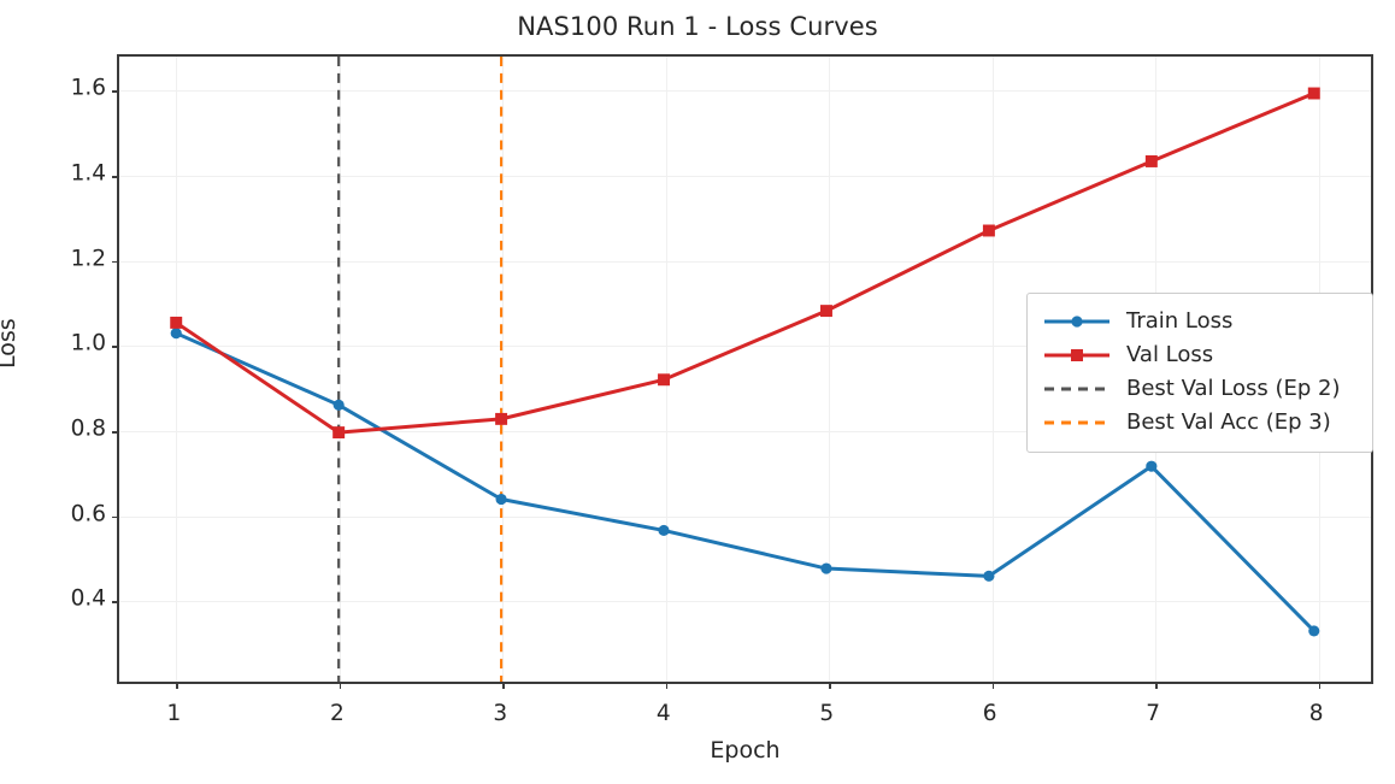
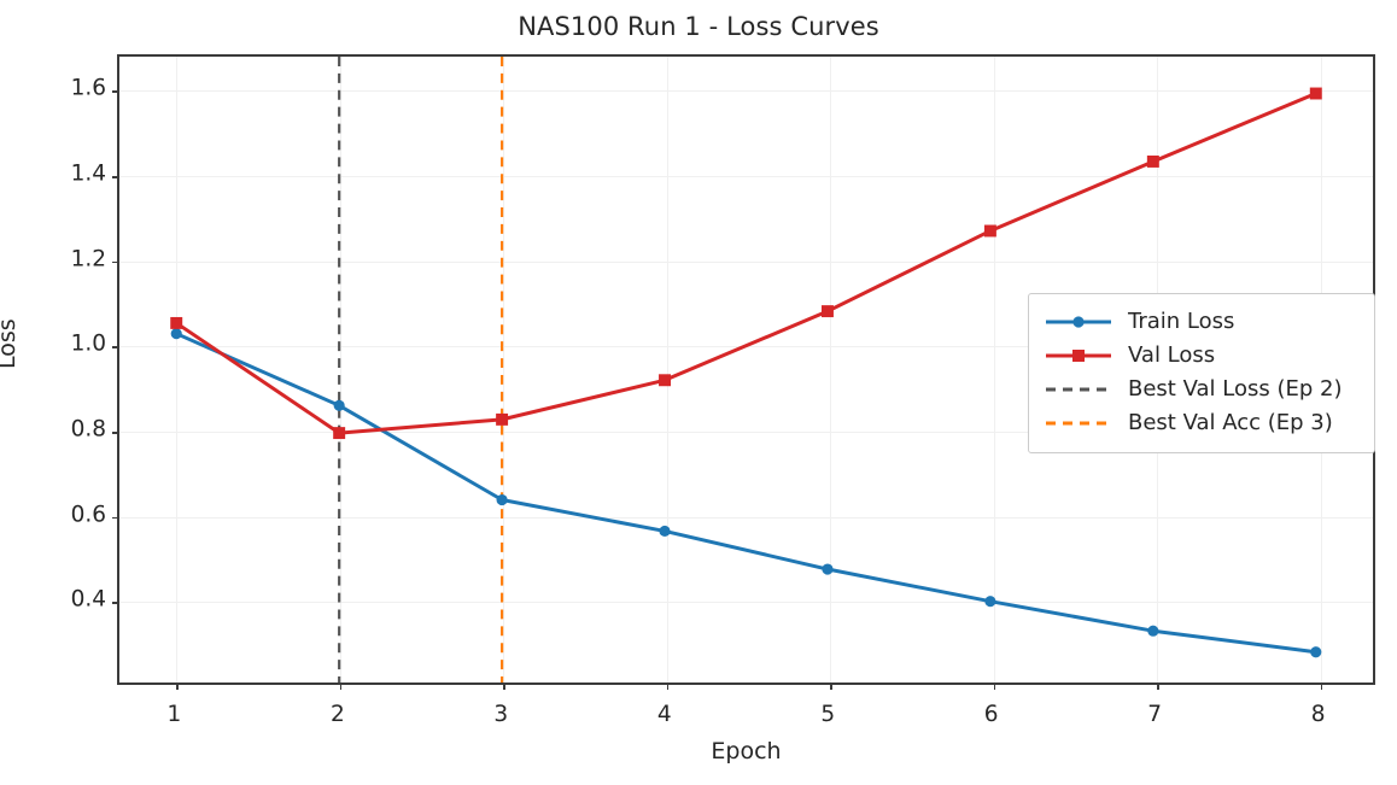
Train Loss/6: 0.45 -> 0.39
Train Loss/7: 0.71 -> 0.32
Train Loss/8: 0.32 -> 0.27
